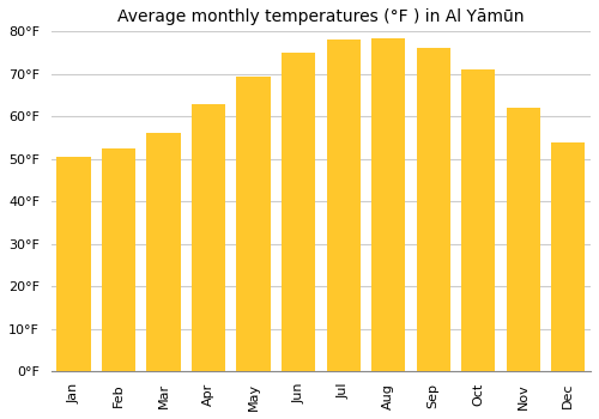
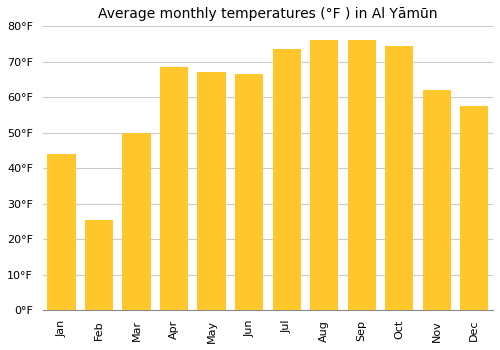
Jan: 50.5°F -> 44.0°F
Feb: 52.5°F -> 25.5°F
Mar: 56.0°F -> 50.0°F
Apr: 63.0°F -> 68.5°F
May: 69.5°F -> 67.0°F
Jun: 75.0°F -> 66.5°F
Jul: 78.0°F -> 73.5°F
Aug: 78.5°F -> 76.0°F
Oct: 71.0°F -> 74.5°F
Dec: 54.0°F -> 57.5°F
